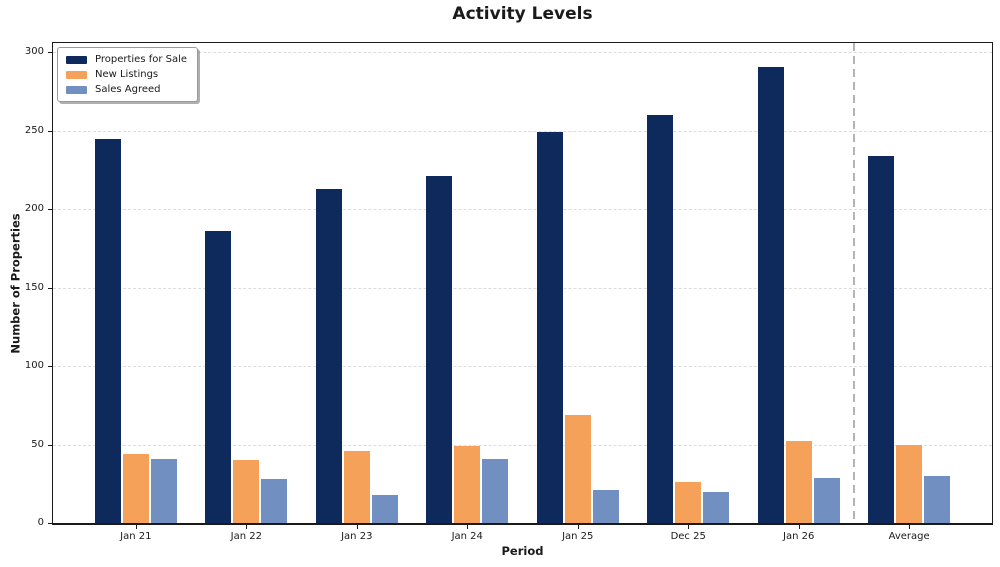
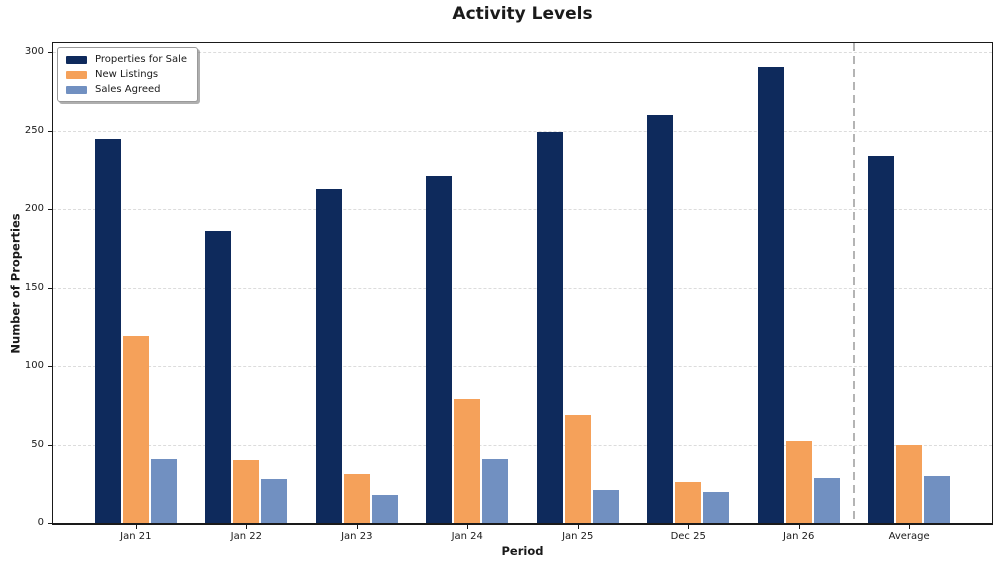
New Listings/Jan 21: 44 -> 119
New Listings/Jan 23: 46 -> 31
New Listings/Jan 24: 49 -> 79
